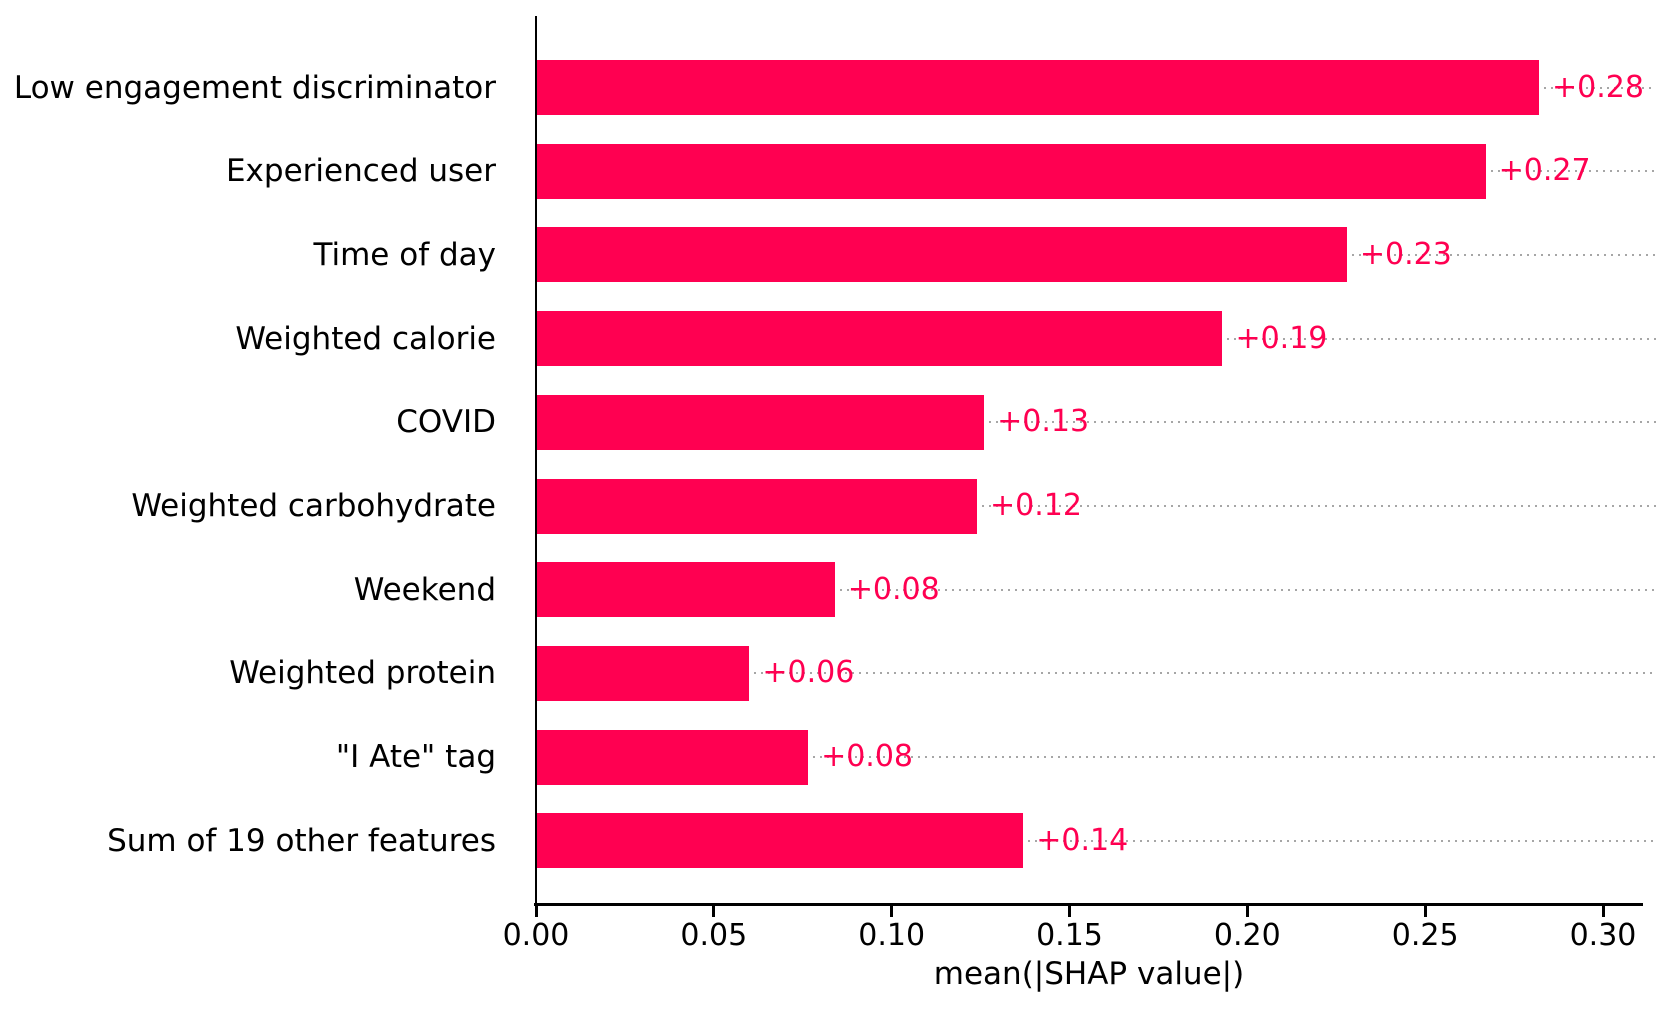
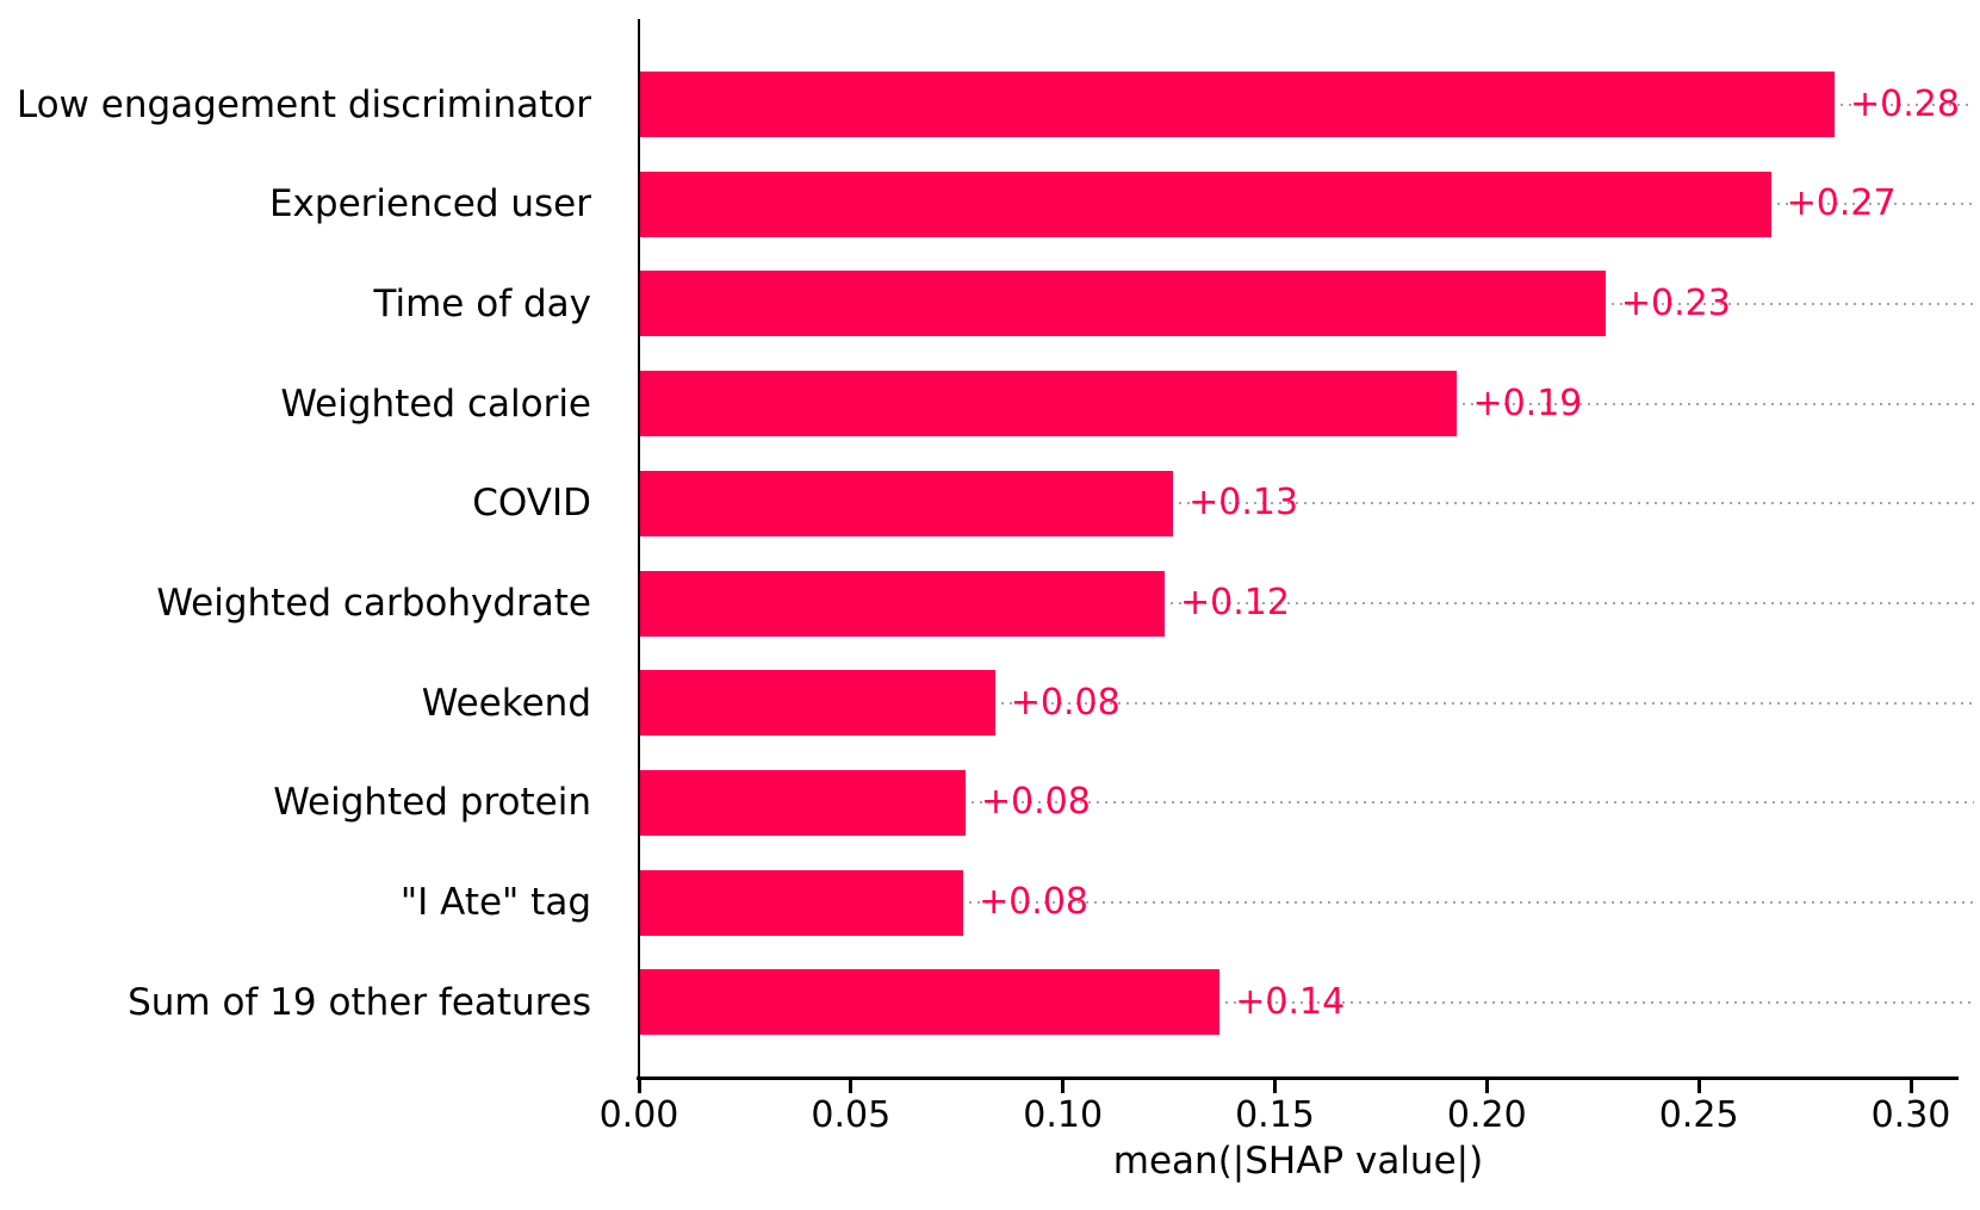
Weighted protein: +0.06 -> +0.08
